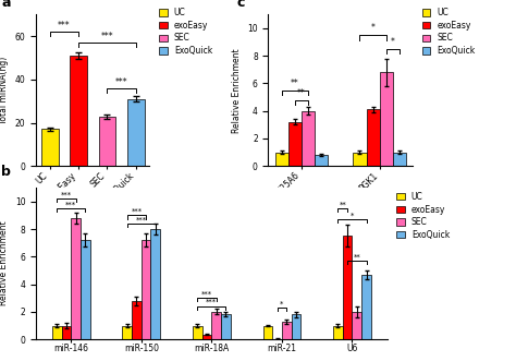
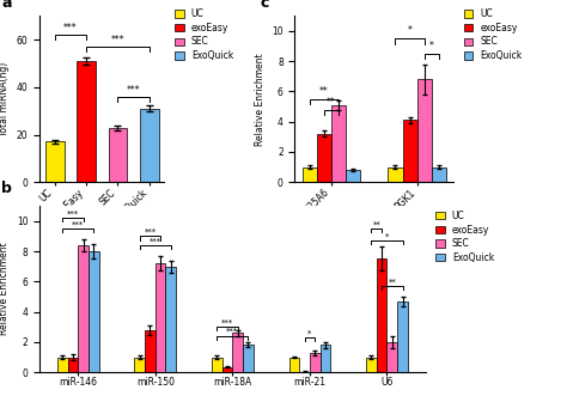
SEC/SLC25A6: 4.0 -> 5.1
SEC/miR-146: 8.8 -> 8.4
ExoQuick/miR-146: 7.2 -> 8.0
ExoQuick/miR-150: 8.0 -> 7.0
SEC/miR-18A: 2.0 -> 2.6
